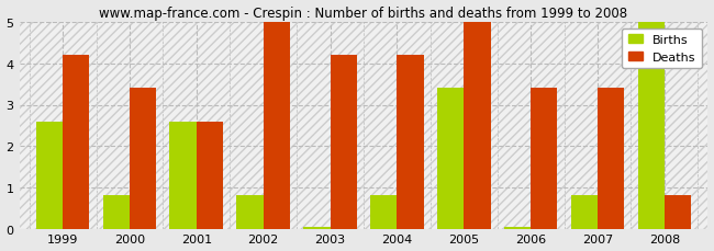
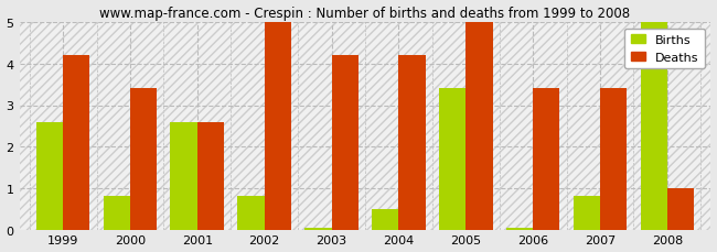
Births/2004: 0.80 -> 0.50
Deaths/2008: 0.8 -> 1.0
